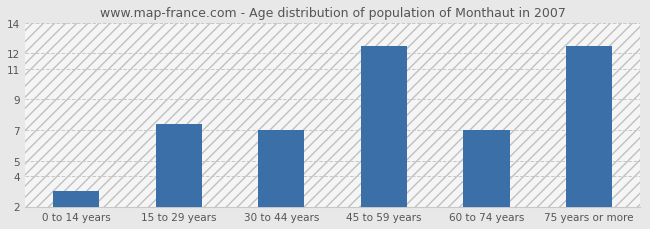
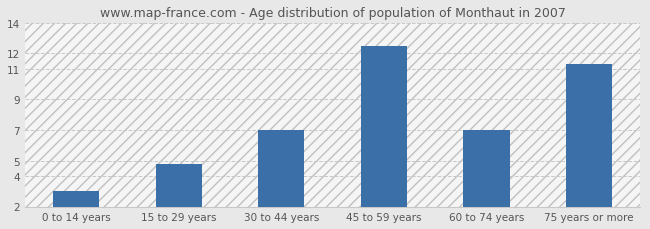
15 to 29 years: 7.4 -> 4.8
75 years or more: 12.5 -> 11.3
